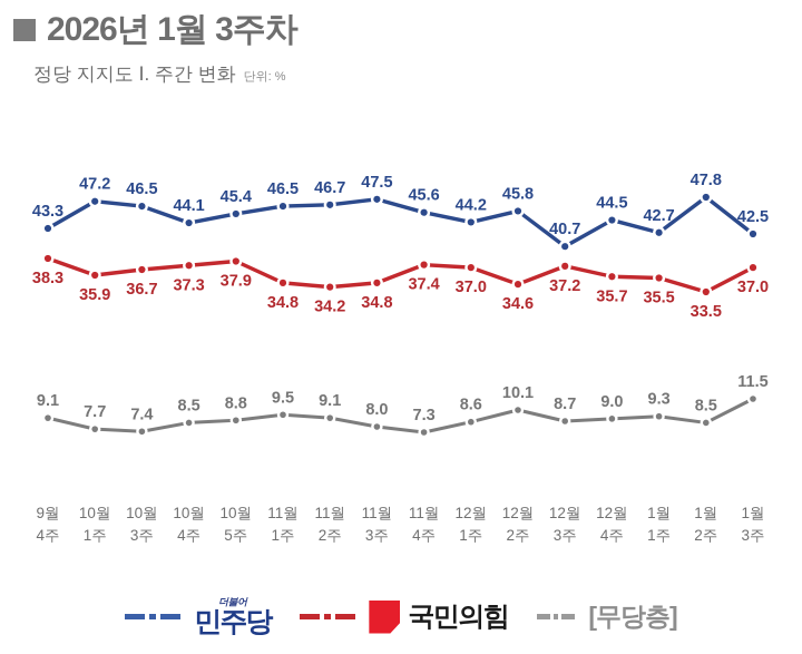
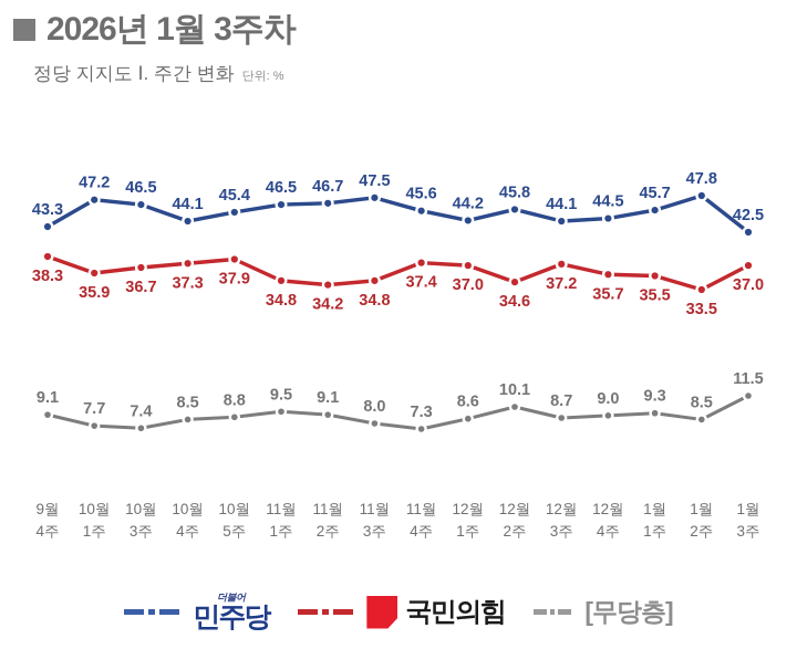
더불어민주당/12월 3주: 40.7 -> 44.1
더불어민주당/1월 1주: 42.7 -> 45.7
